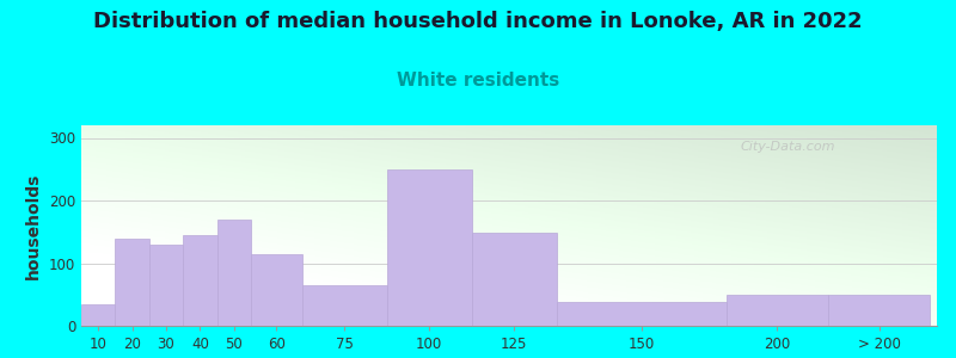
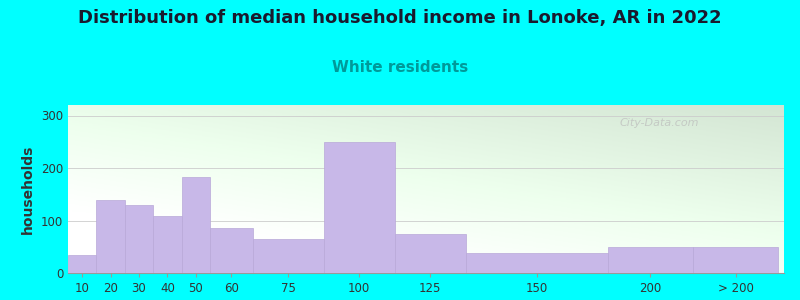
40: 145 -> 108
50: 170 -> 182
60: 115 -> 86
125: 148 -> 74
